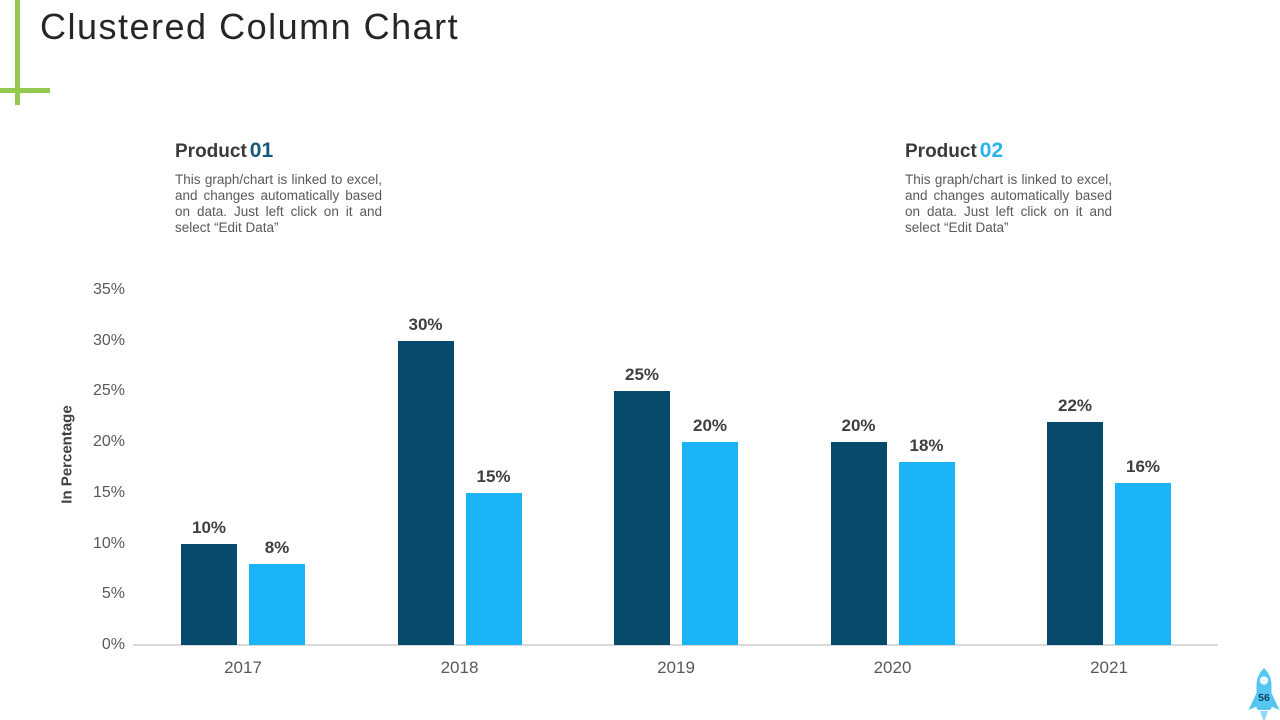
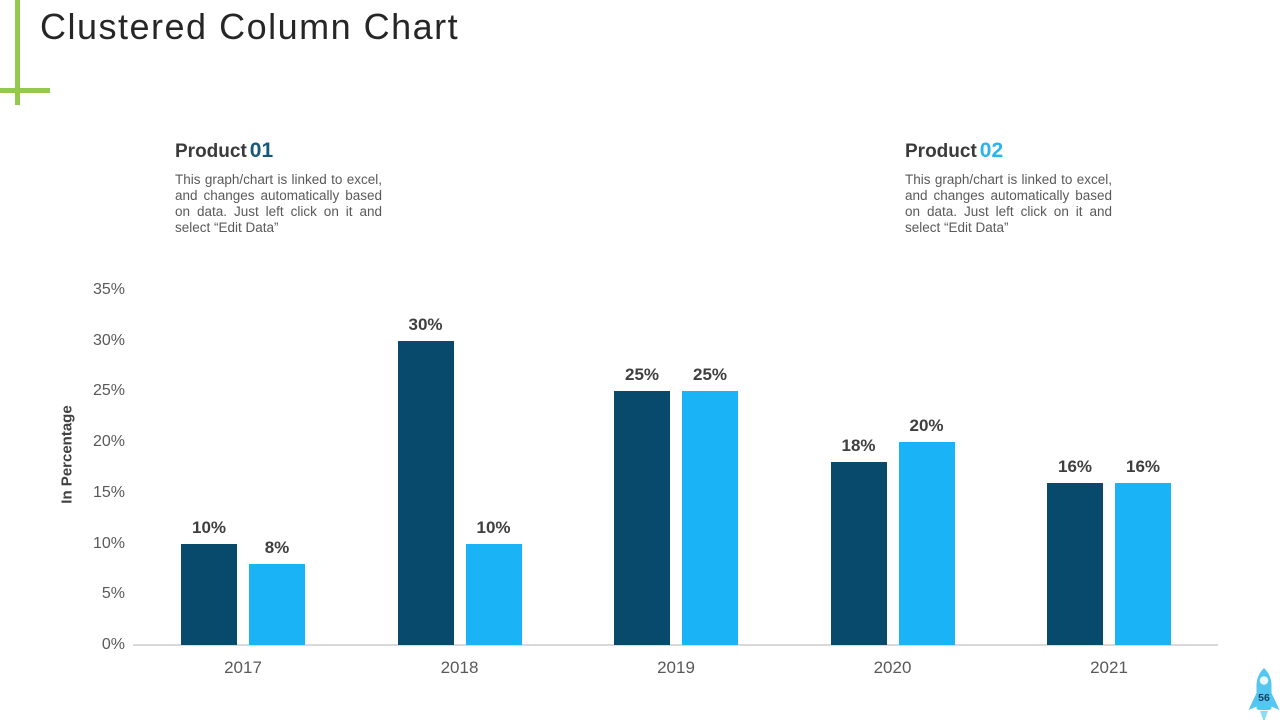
Product 02/2018: 15% -> 10%
Product 02/2019: 20% -> 25%
Product 01/2020: 20% -> 18%
Product 02/2020: 18% -> 20%
Product 01/2021: 22% -> 16%
